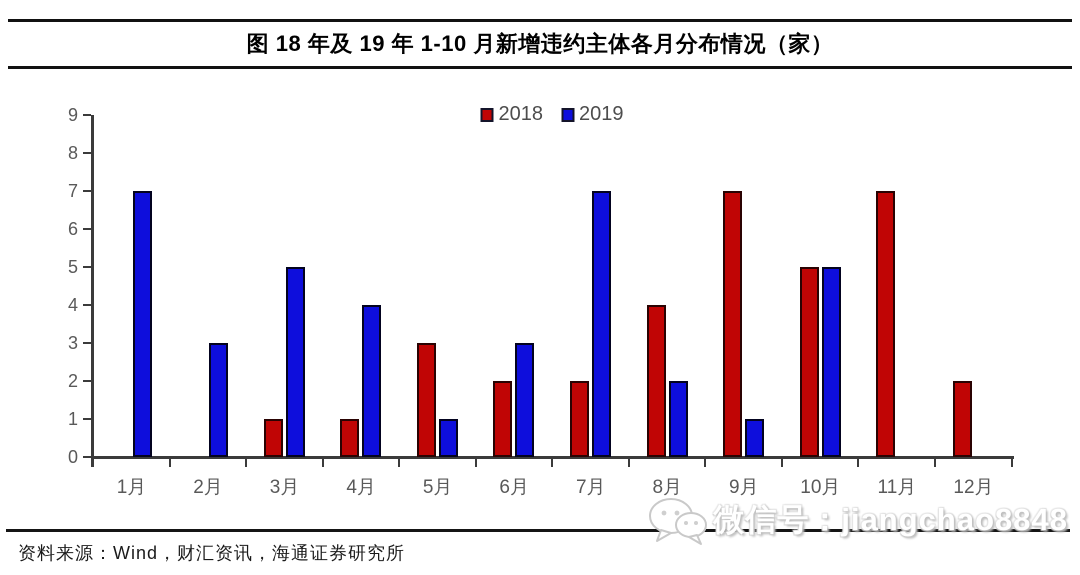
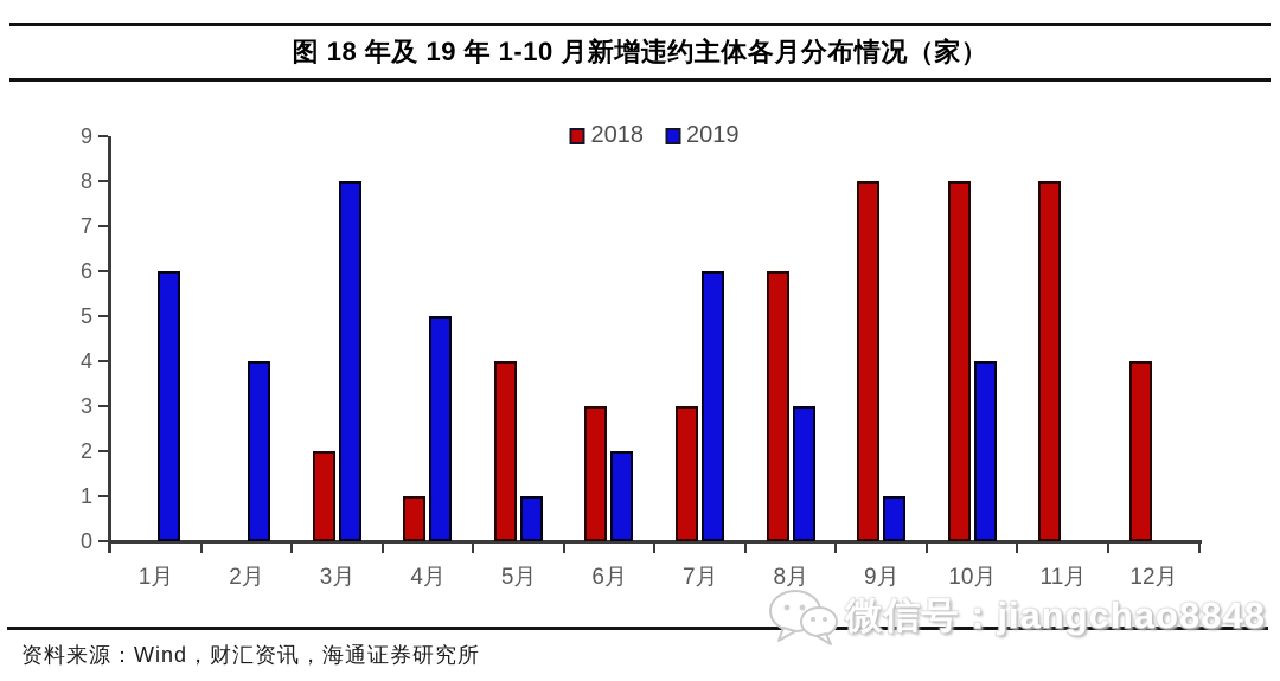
2019/1月: 7 -> 6
2019/2月: 3 -> 4
2018/3月: 1 -> 2
2019/3月: 5 -> 8
2019/4月: 4 -> 5
2018/5月: 3 -> 4
2018/6月: 2 -> 3
2019/6月: 3 -> 2
2018/7月: 2 -> 3
2019/7月: 7 -> 6
2018/8月: 4 -> 6
2019/8月: 2 -> 3
2018/9月: 7 -> 8
2018/10月: 5 -> 8
2019/10月: 5 -> 4
2018/11月: 7 -> 8
2018/12月: 2 -> 4
